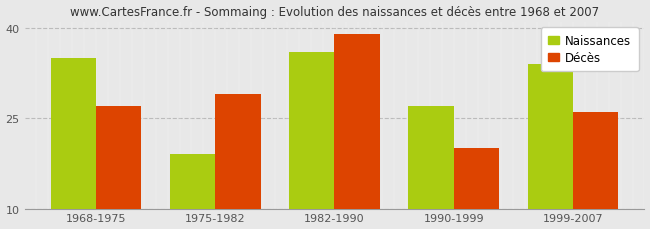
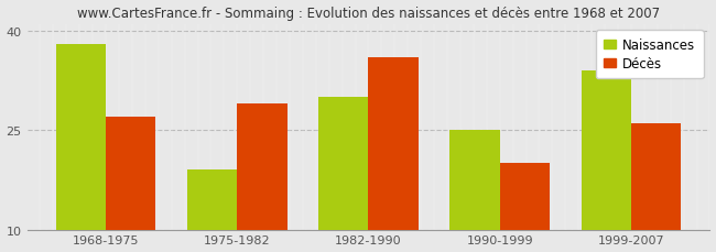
Naissances/1968-1975: 35 -> 38
Naissances/1982-1990: 36 -> 30
Décès/1982-1990: 39 -> 36
Naissances/1990-1999: 27 -> 25
